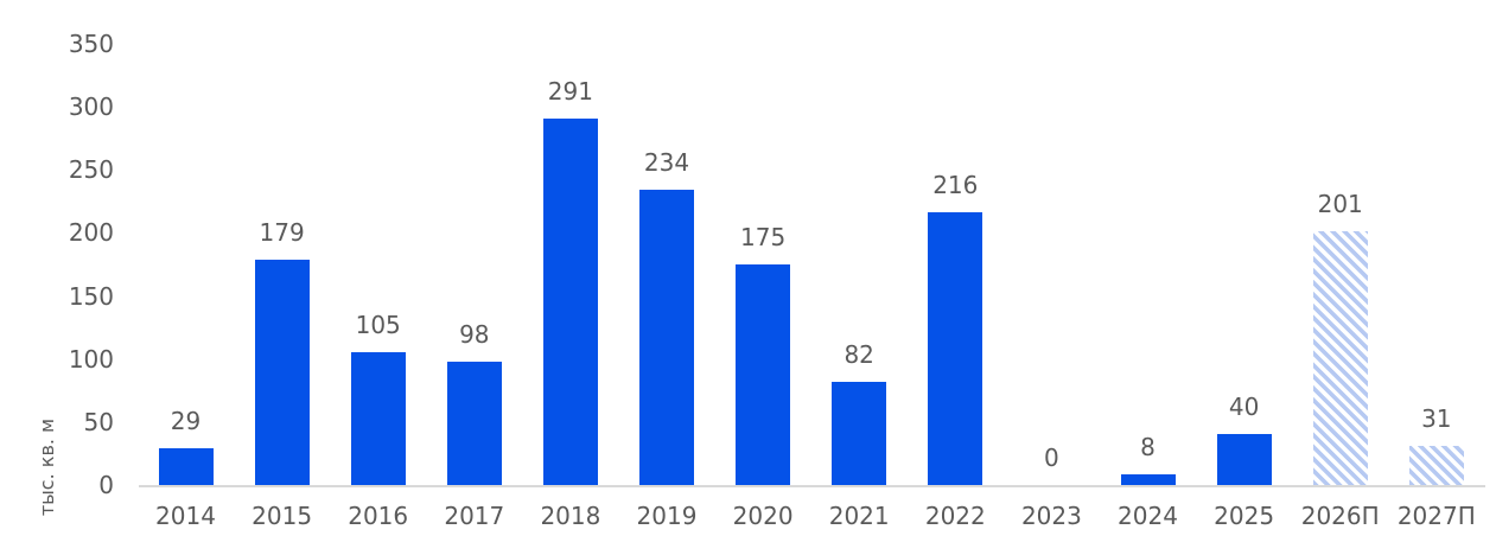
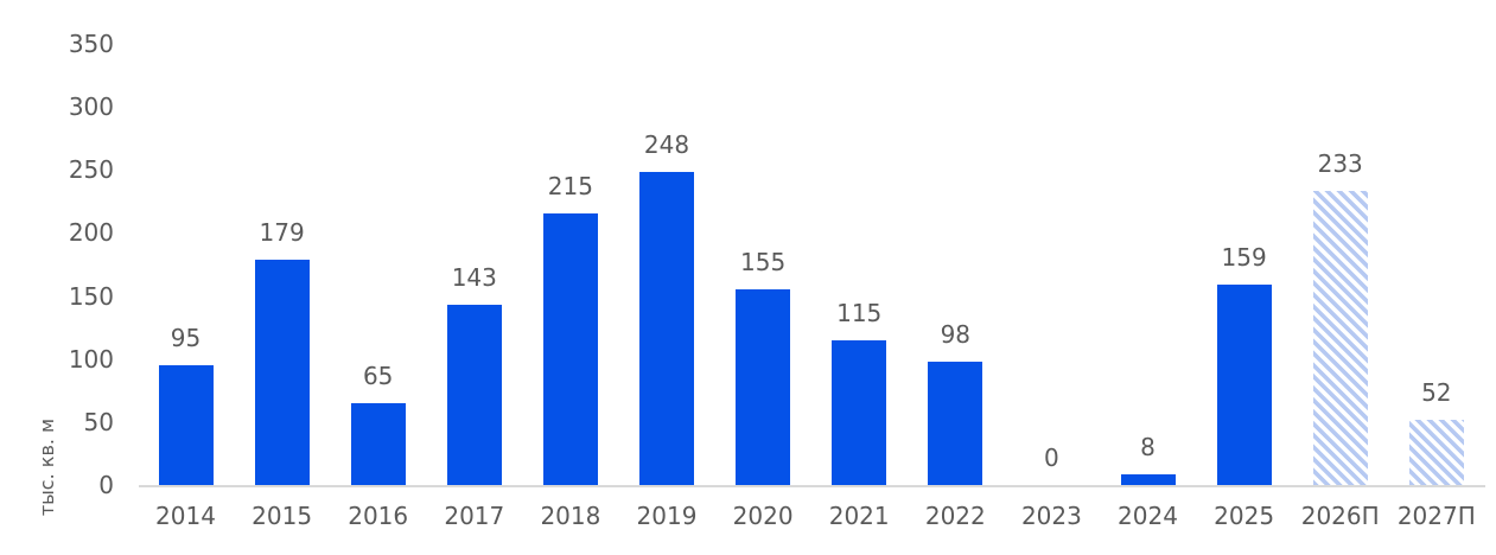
2014: 29 -> 95
2016: 105 -> 65
2017: 98 -> 143
2018: 291 -> 215
2019: 234 -> 248
2020: 175 -> 155
2021: 82 -> 115
2022: 216 -> 98
2025: 40 -> 159
2026П: 201 -> 233
2027П: 31 -> 52
